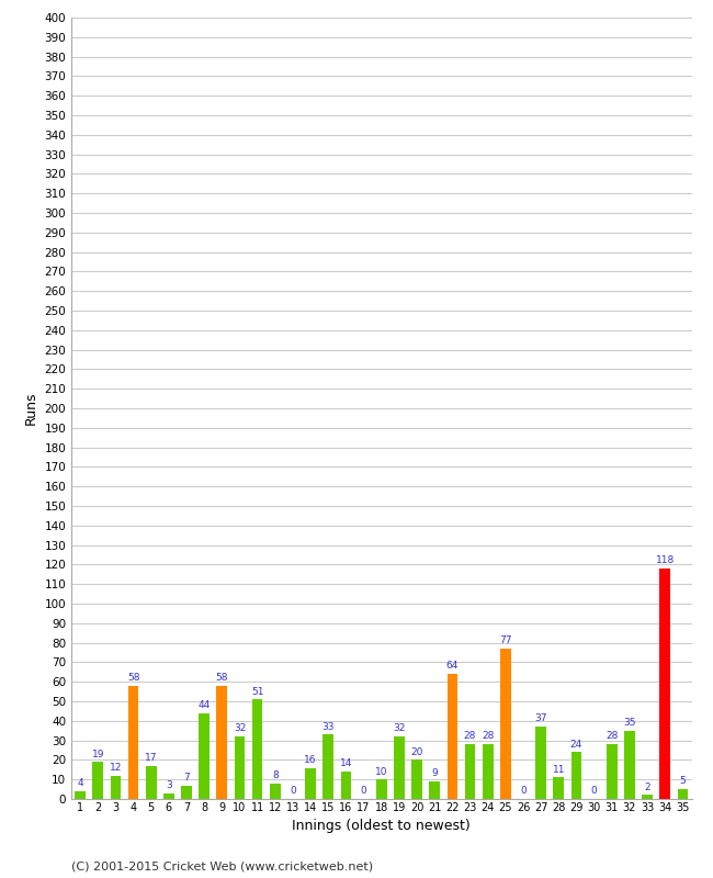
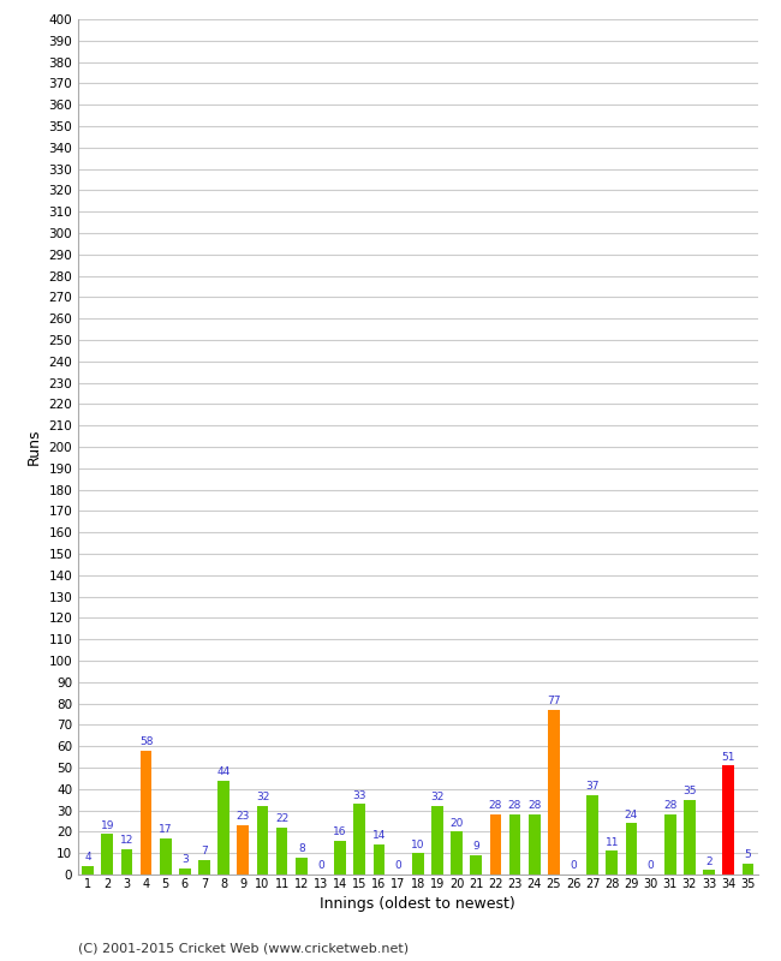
9: 58 -> 23
11: 51 -> 22
22: 64 -> 28
34: 118 -> 51
